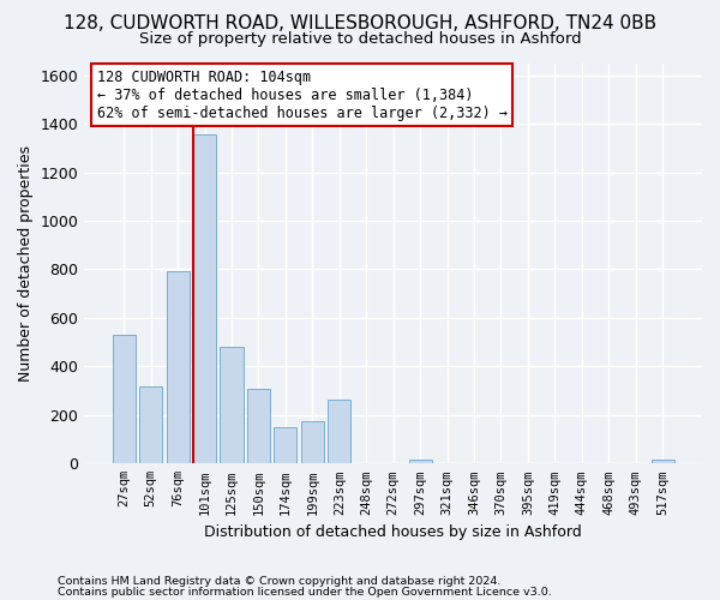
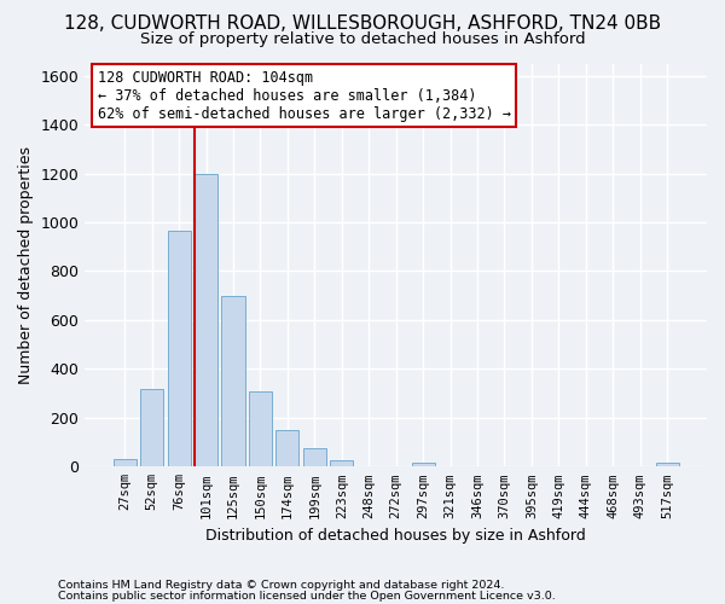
27sqm: 530 -> 30
76sqm: 790 -> 965
101sqm: 1355 -> 1200
125sqm: 480 -> 700
199sqm: 175 -> 75
223sqm: 265 -> 25
